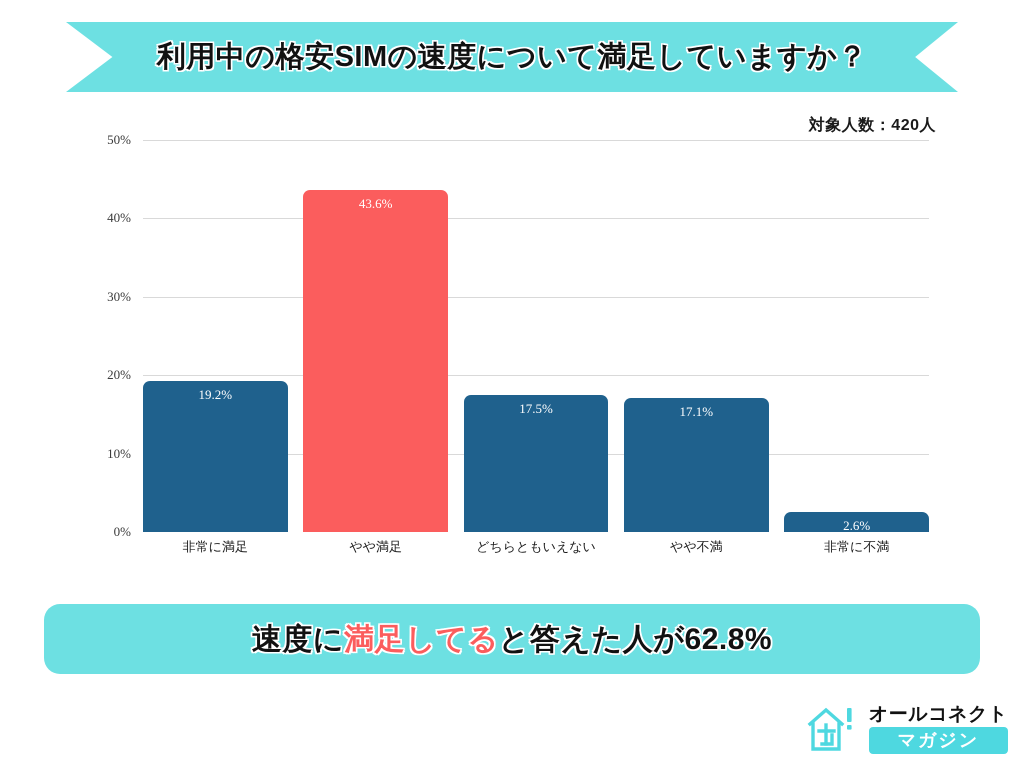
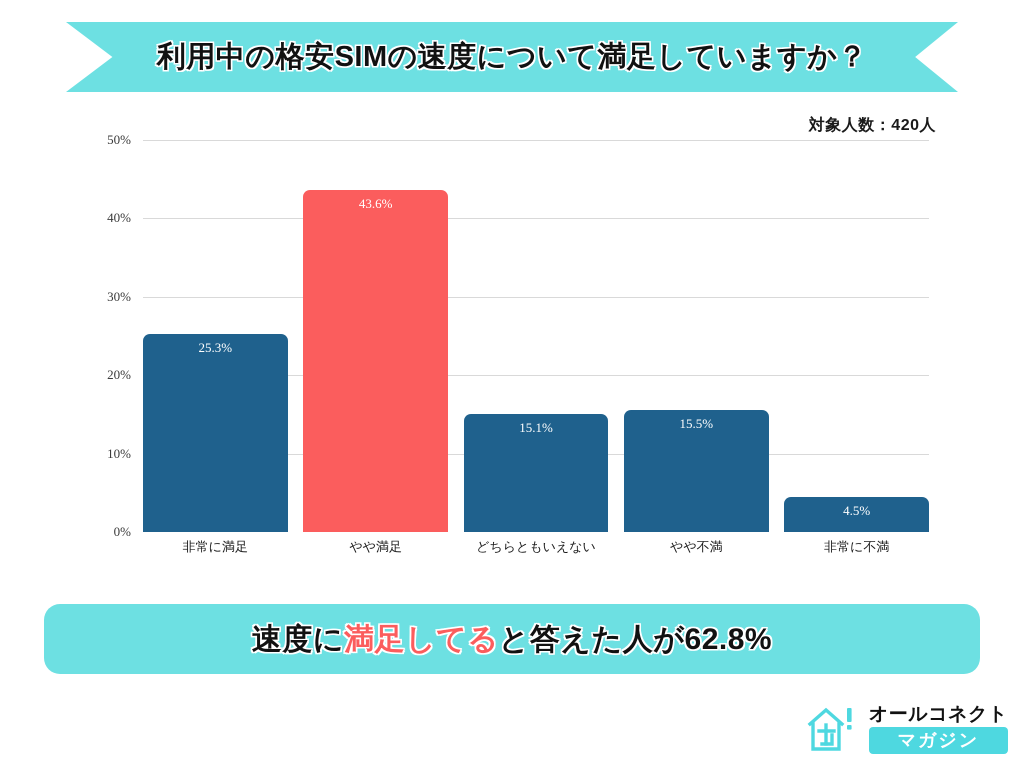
非常に満足: 19.2% -> 25.3%
どちらともいえない: 17.5% -> 15.1%
やや不満: 17.1% -> 15.5%
非常に不満: 2.6% -> 4.5%
